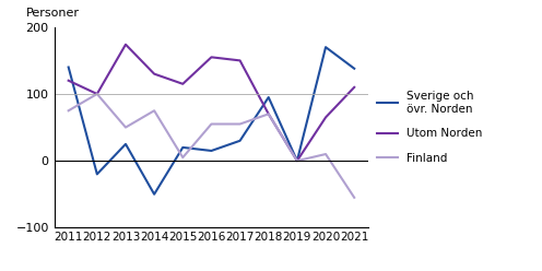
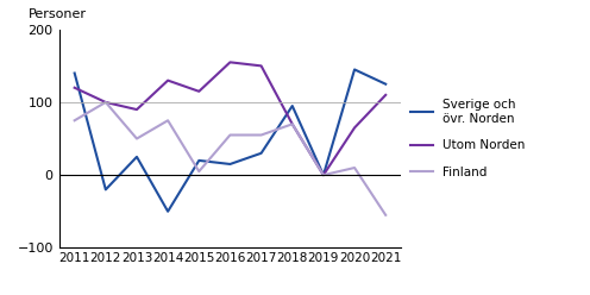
Utom Norden/2013: 174 -> 90
Sverige och övr. Norden/2020: 170 -> 145
Sverige och övr. Norden/2021: 138 -> 125
